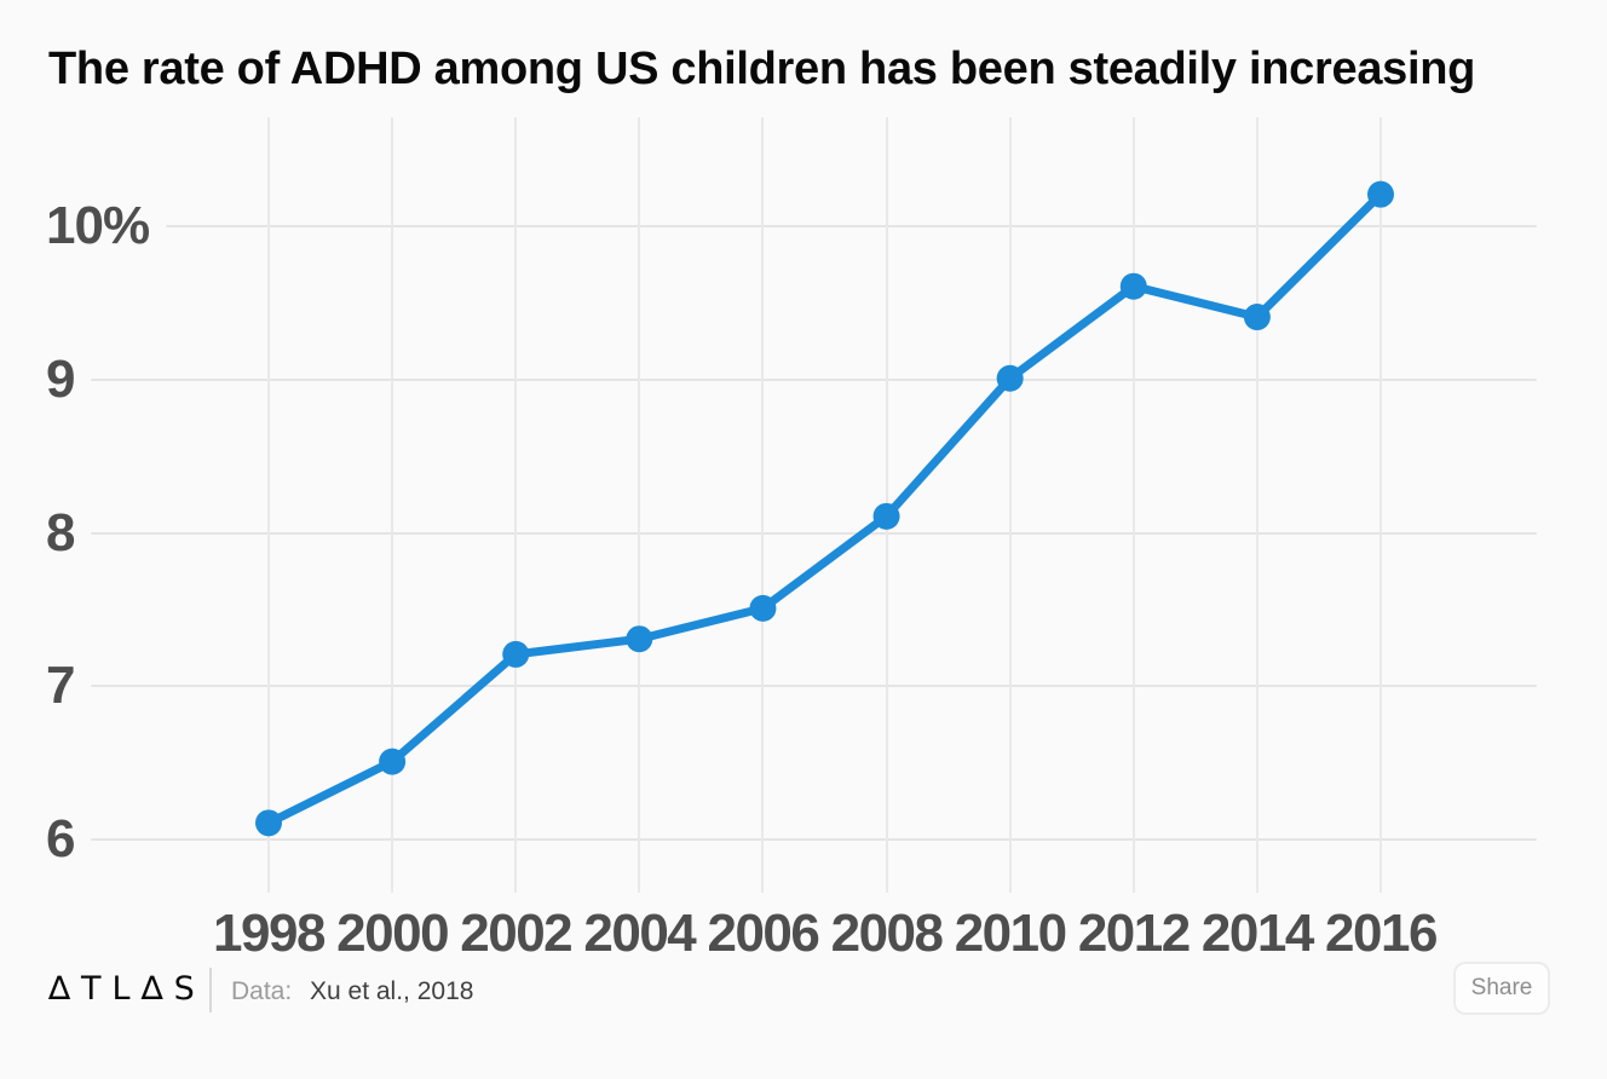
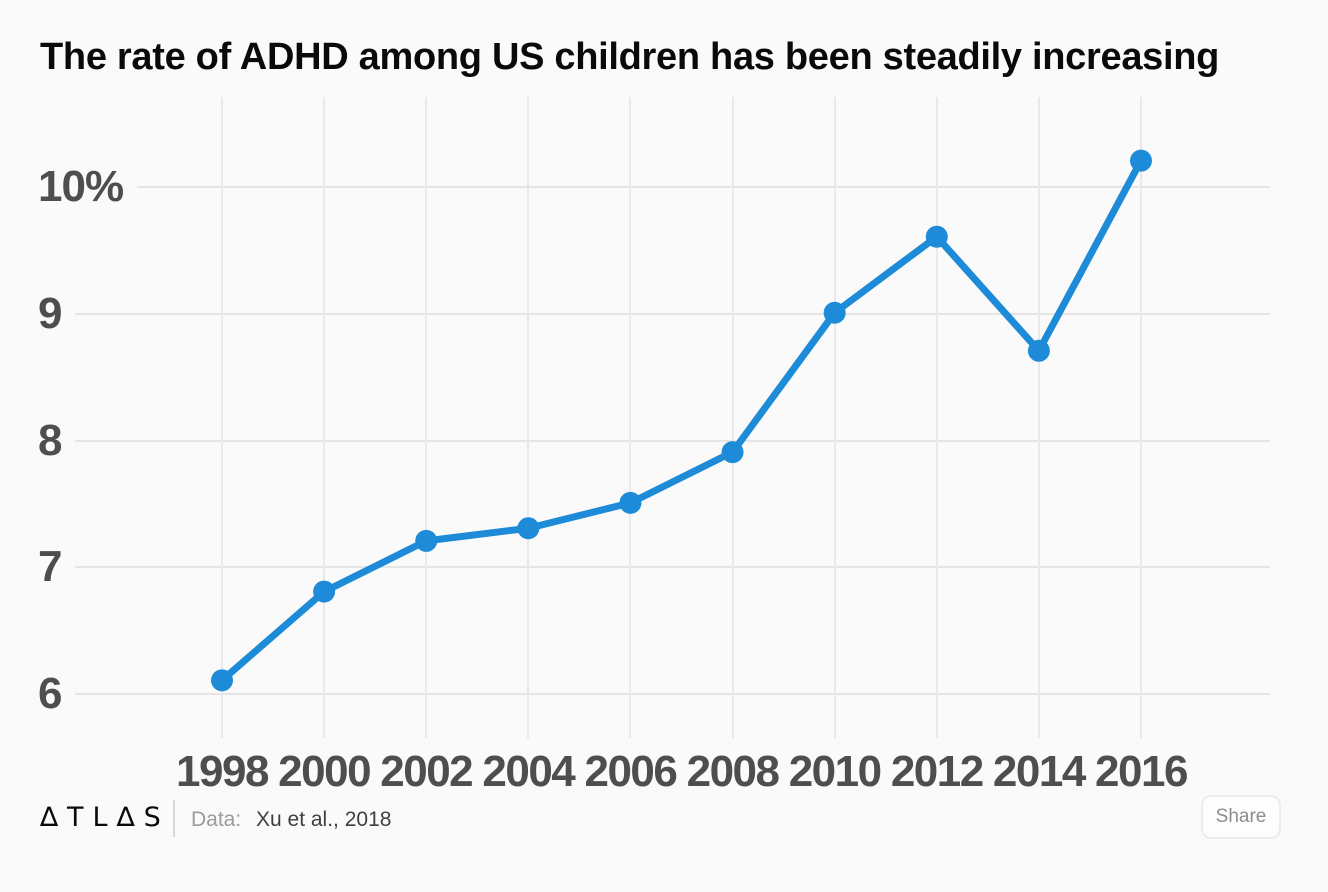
2000: 6.5% -> 6.8%
2008: 8.1% -> 7.9%
2014: 9.4% -> 8.7%
